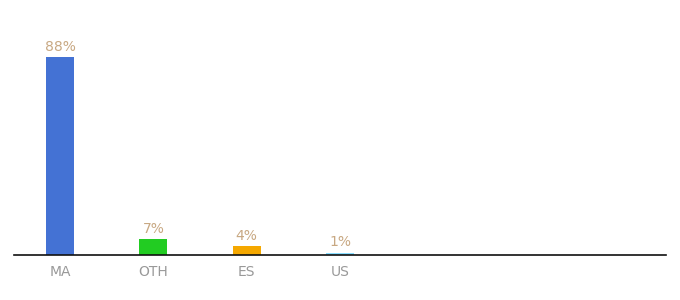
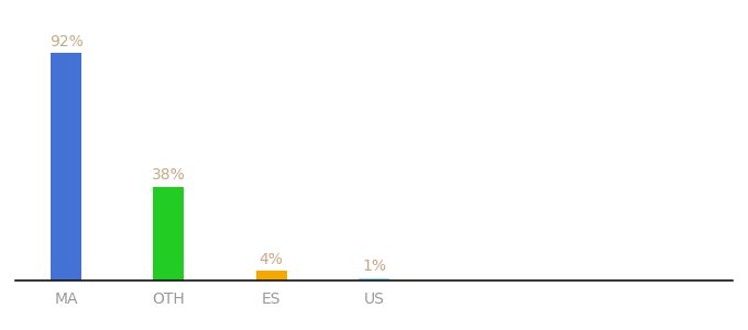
MA: 88% -> 92%
OTH: 7% -> 38%
